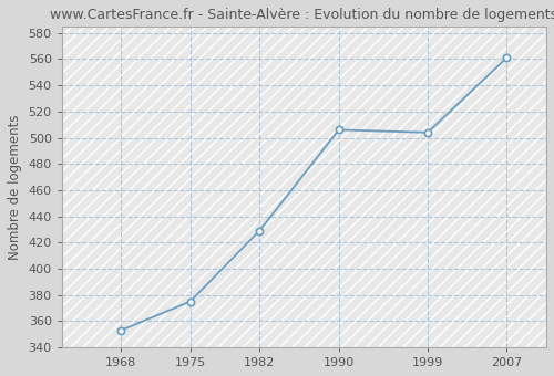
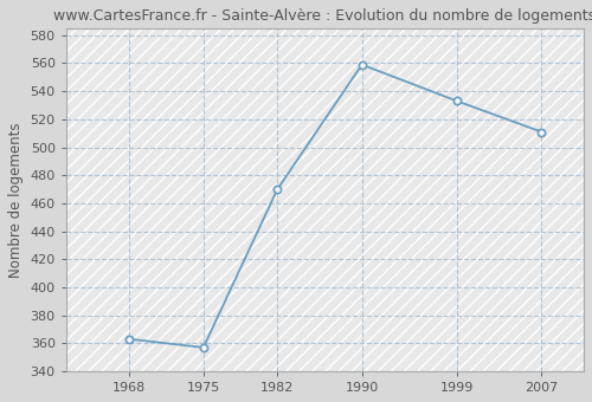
1968: 353 -> 363
1975: 375 -> 357
1982: 429 -> 470
1990: 506 -> 559
1999: 504 -> 533
2007: 561 -> 511
